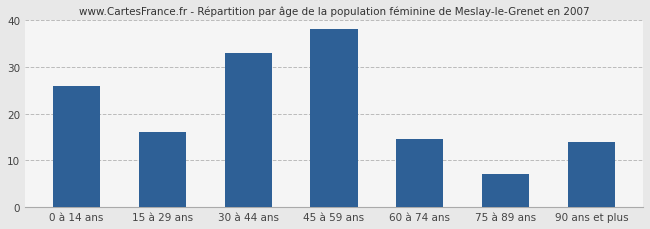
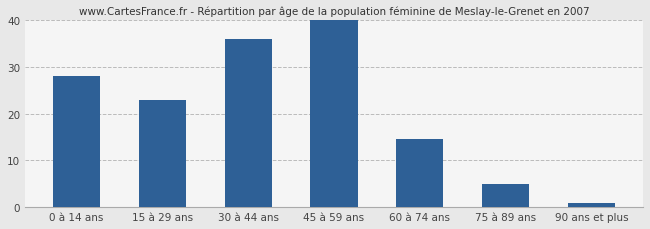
0 à 14 ans: 26.0 -> 28.0
15 à 29 ans: 16.0 -> 23.0
30 à 44 ans: 33.0 -> 36.0
45 à 59 ans: 38.0 -> 40.0
75 à 89 ans: 7.0 -> 5.0
90 ans et plus: 14.0 -> 1.0
